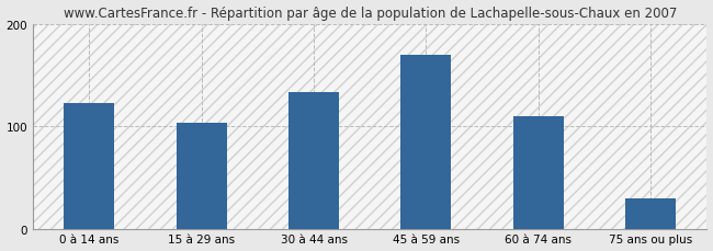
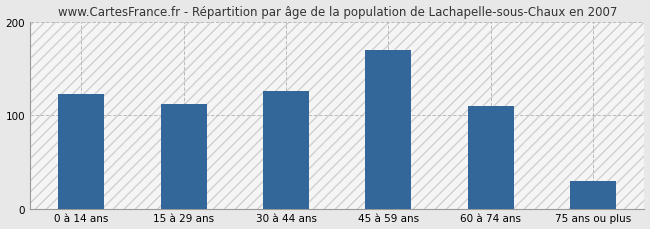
15 à 29 ans: 103 -> 112
30 à 44 ans: 133 -> 126
